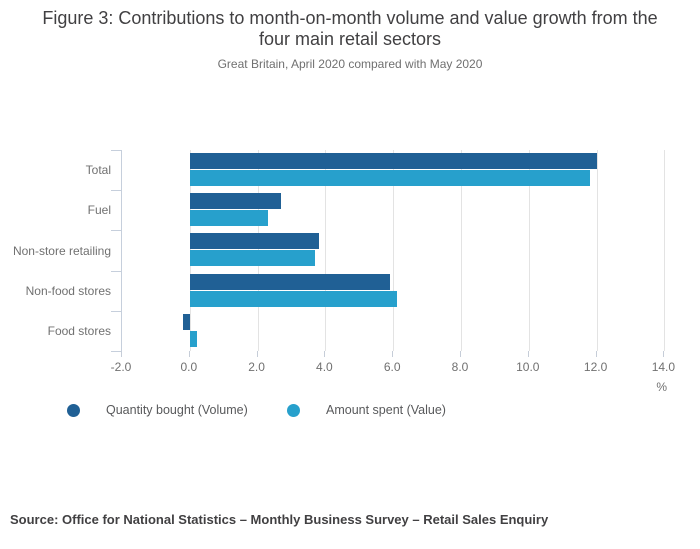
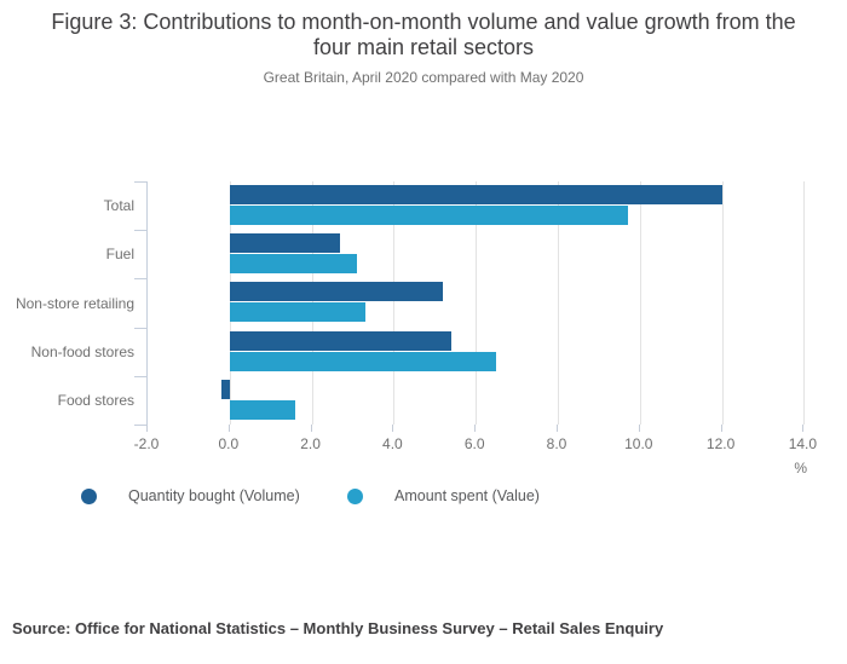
Amount spent (Value)/Total: 11.8 -> 9.7
Amount spent (Value)/Fuel: 2.3 -> 3.1
Quantity bought (Volume)/Non-store retailing: 3.8 -> 5.2
Amount spent (Value)/Non-store retailing: 3.7 -> 3.3
Quantity bought (Volume)/Non-food stores: 5.9 -> 5.4
Amount spent (Value)/Non-food stores: 6.1 -> 6.5
Amount spent (Value)/Food stores: 0.2 -> 1.6
